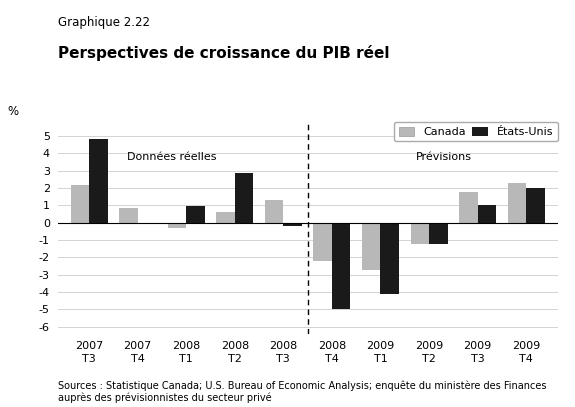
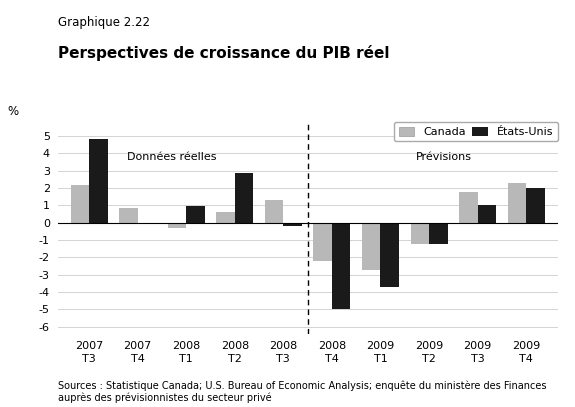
États-Unis/2009 T1: -4.1 -> -3.7
